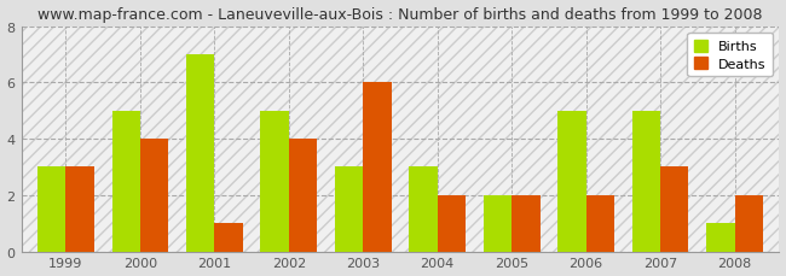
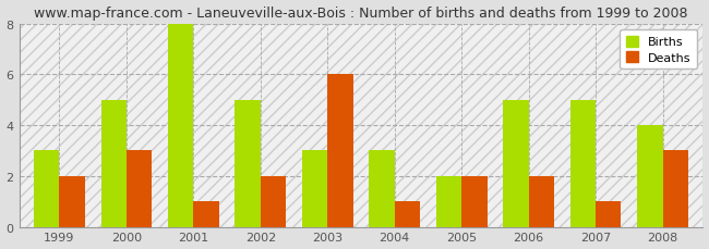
Deaths/1999: 3 -> 2
Deaths/2000: 4 -> 3
Births/2001: 7 -> 8
Deaths/2002: 4 -> 2
Deaths/2004: 2 -> 1
Deaths/2007: 3 -> 1
Births/2008: 1 -> 4
Deaths/2008: 2 -> 3
